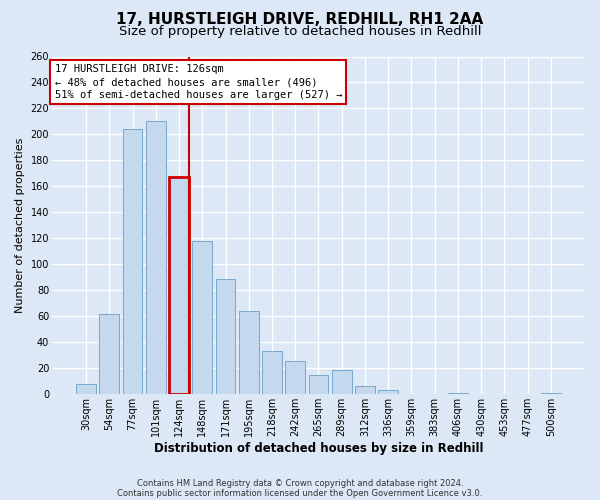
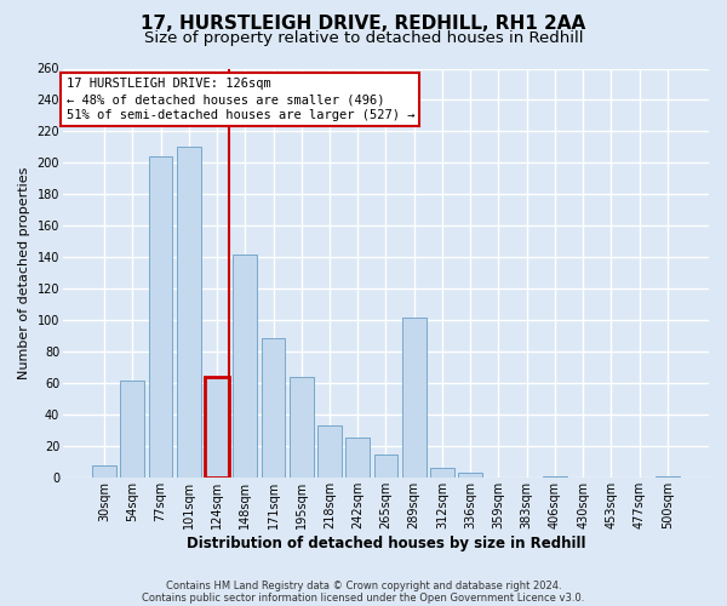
124sqm: 167 -> 64
148sqm: 118 -> 142
289sqm: 19 -> 102
